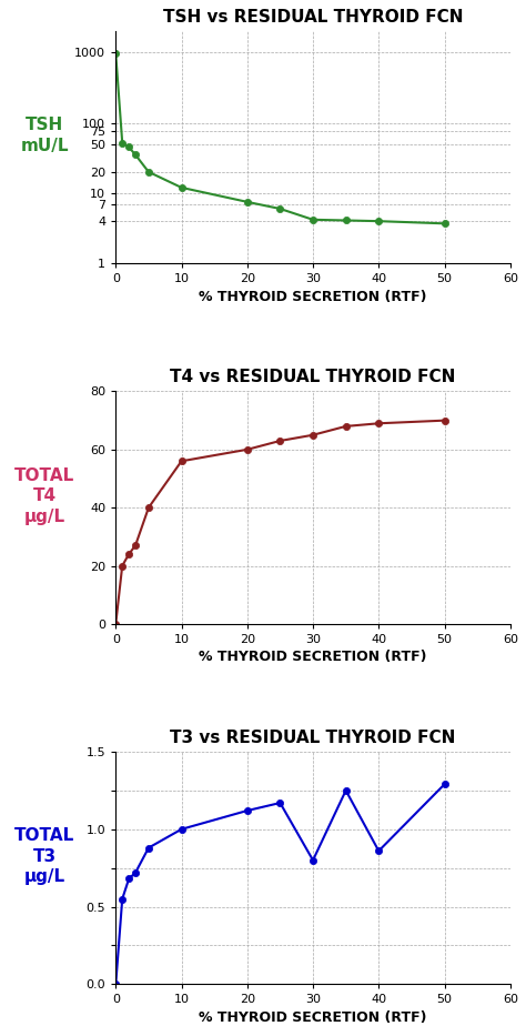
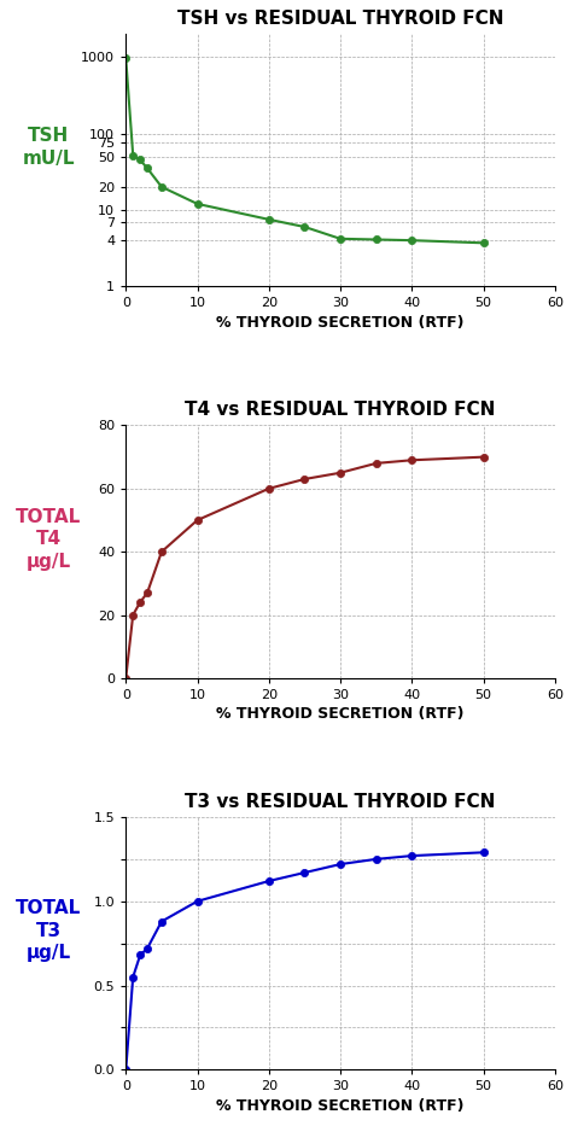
T4 vs RESIDUAL THYROID FCN/10: 56 -> 50
T3 vs RESIDUAL THYROID FCN/30: 0.80 -> 1.22
T3 vs RESIDUAL THYROID FCN/40: 0.86 -> 1.27
